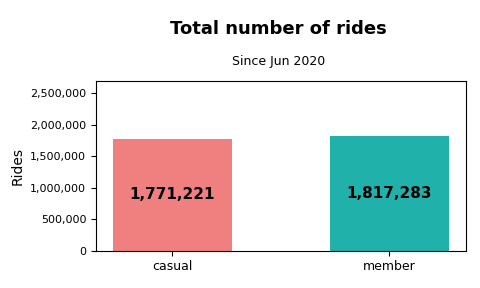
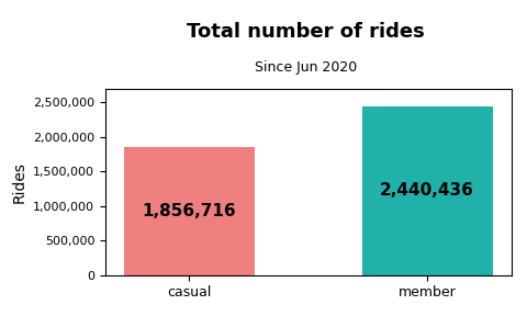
casual: 1,771,221 -> 1,856,716
member: 1,817,283 -> 2,440,436
